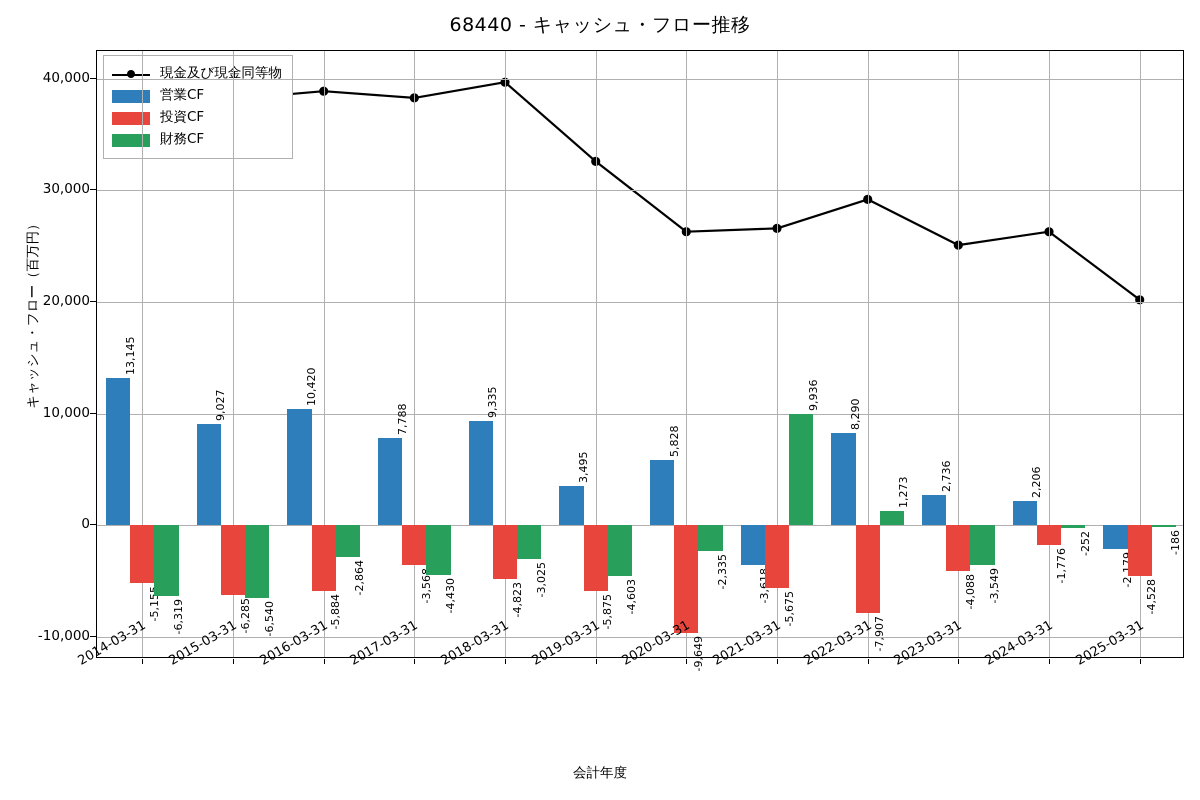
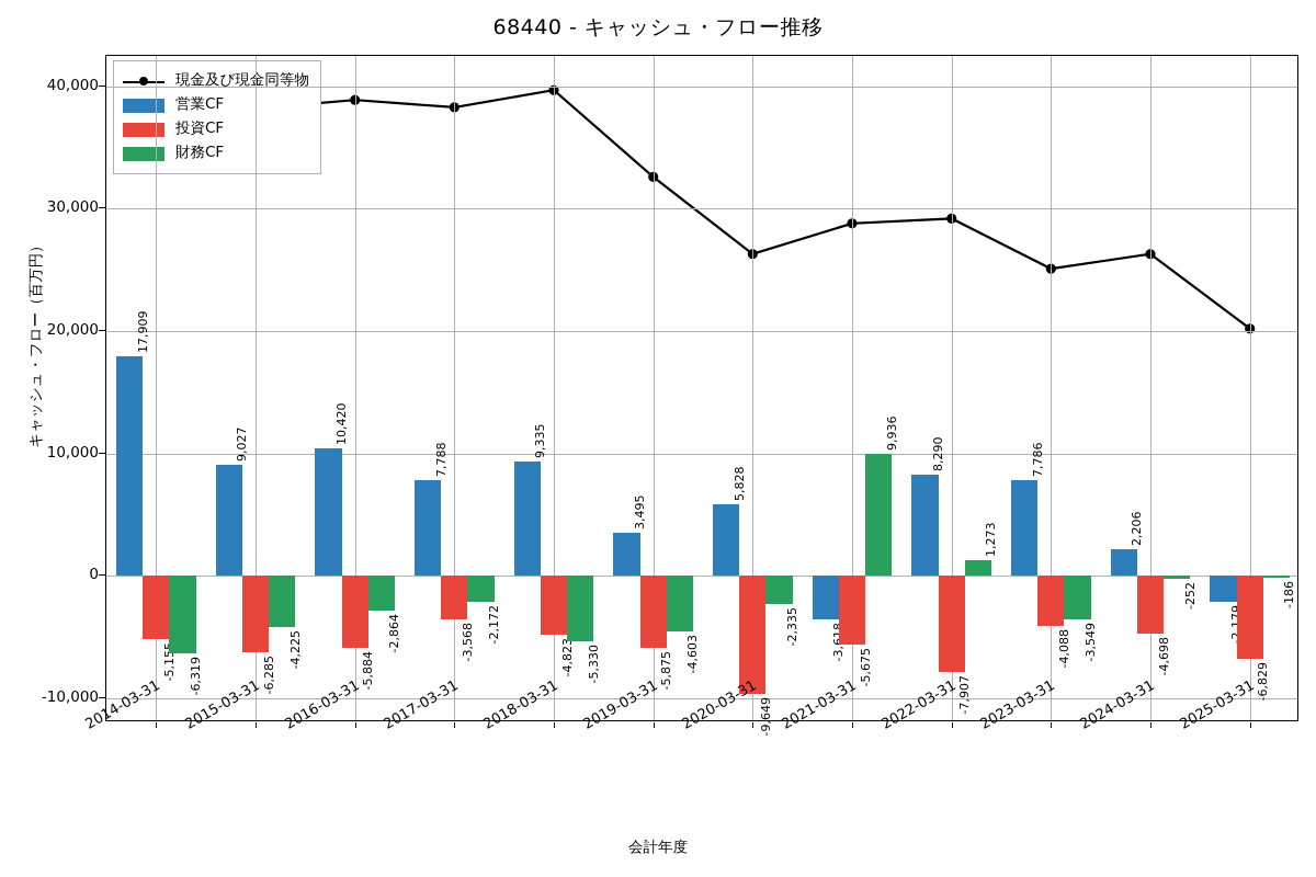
営業CF/2014-03-31: 13,145 -> 17,909
現金及び現金同等物/2014-03-31: 40800 -> 35700
財務CF/2015-03-31: -6,540 -> -4,225
財務CF/2017-03-31: -4,430 -> -2,172
財務CF/2018-03-31: -3,025 -> -5,330
現金及び現金同等物/2021-03-31: 26600 -> 28800
営業CF/2023-03-31: 2,736 -> 7,786
投資CF/2024-03-31: -1,776 -> -4,698
投資CF/2025-03-31: -4,528 -> -6,829
